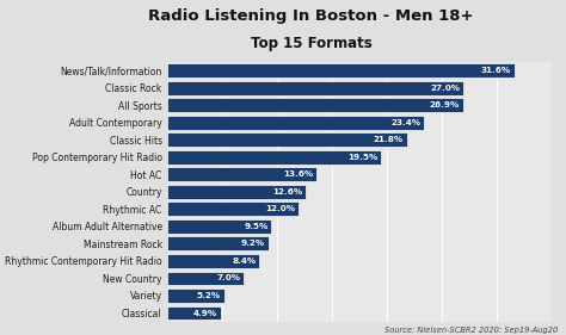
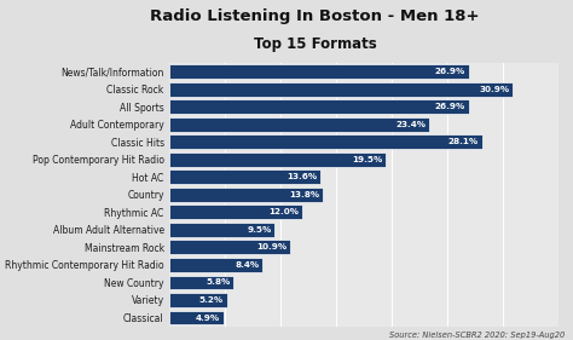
News/Talk/Information: 31.6% -> 26.9%
Classic Rock: 27.0% -> 30.9%
Classic Hits: 21.8% -> 28.1%
Country: 12.6% -> 13.8%
Mainstream Rock: 9.2% -> 10.9%
New Country: 7.0% -> 5.8%
